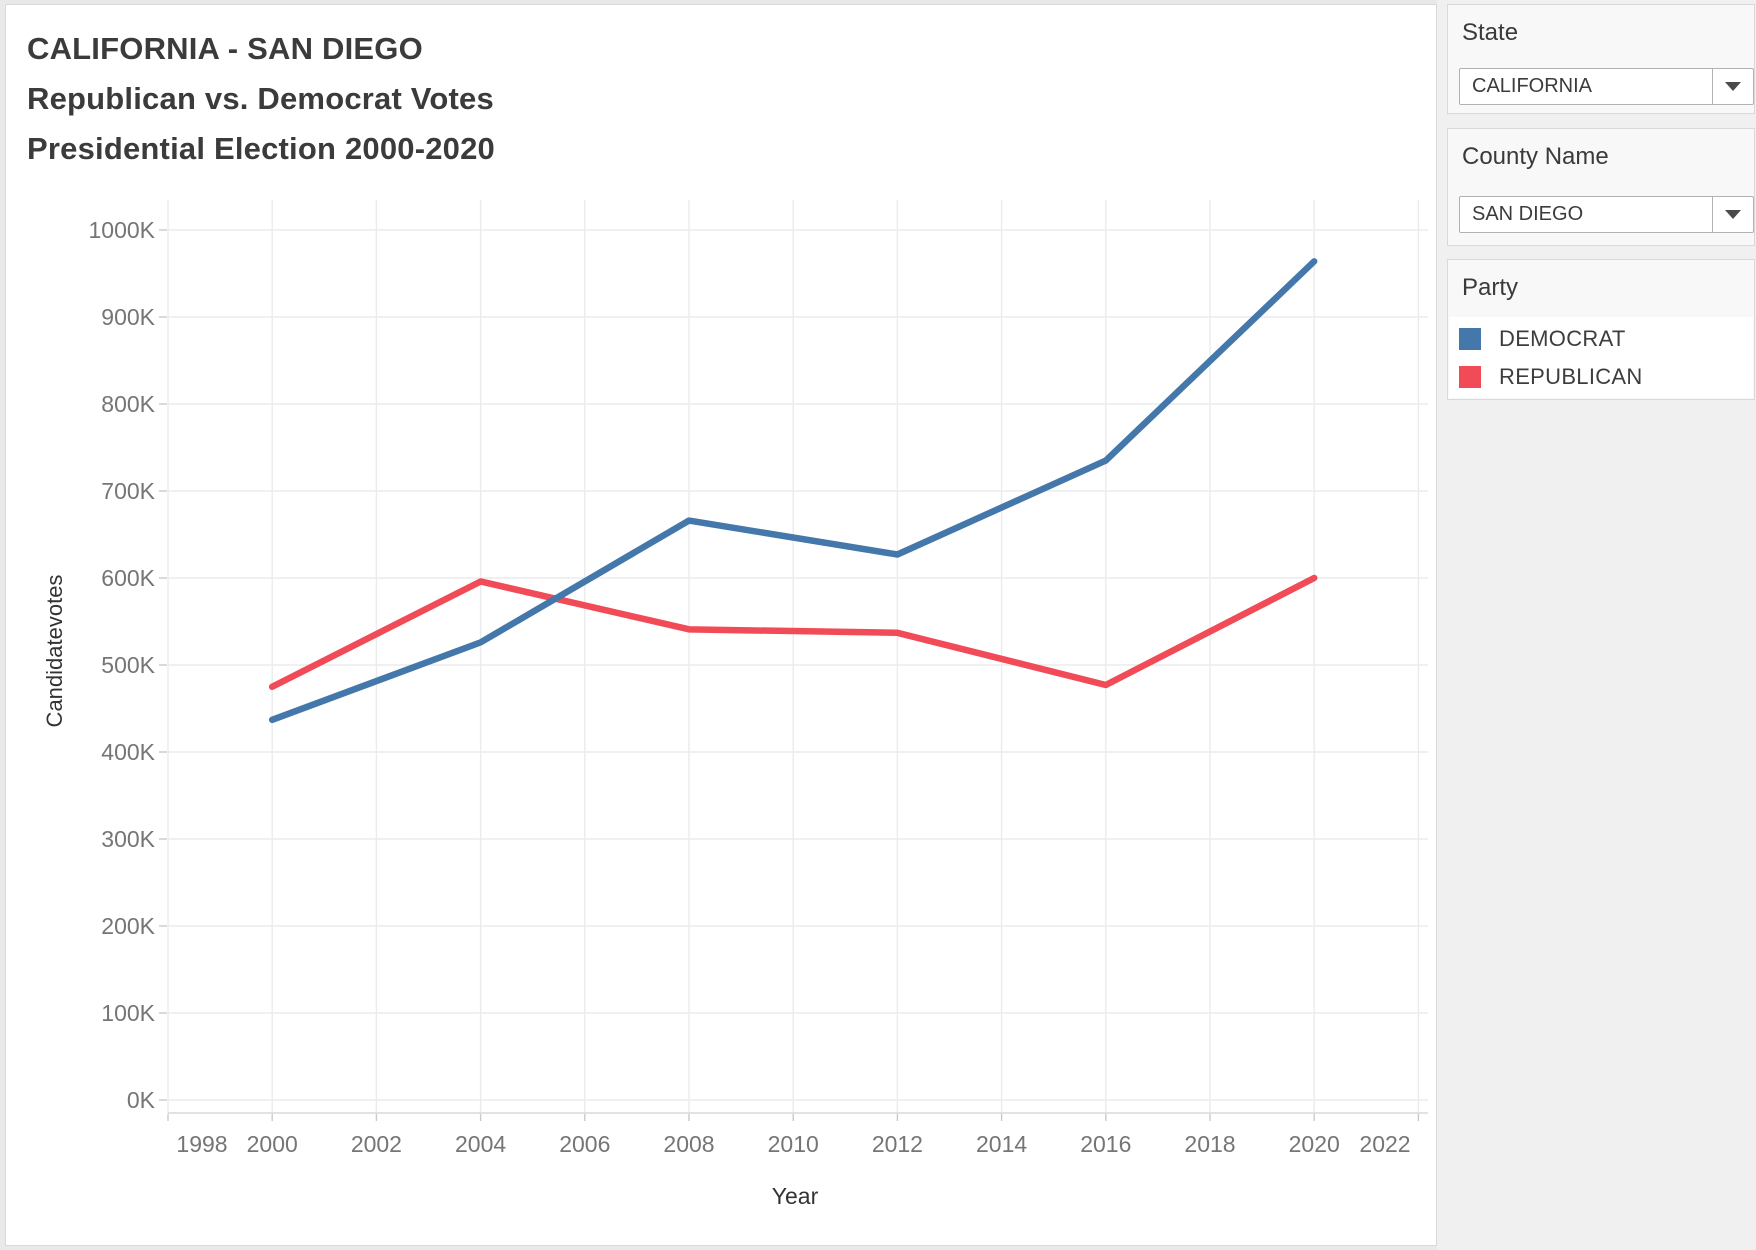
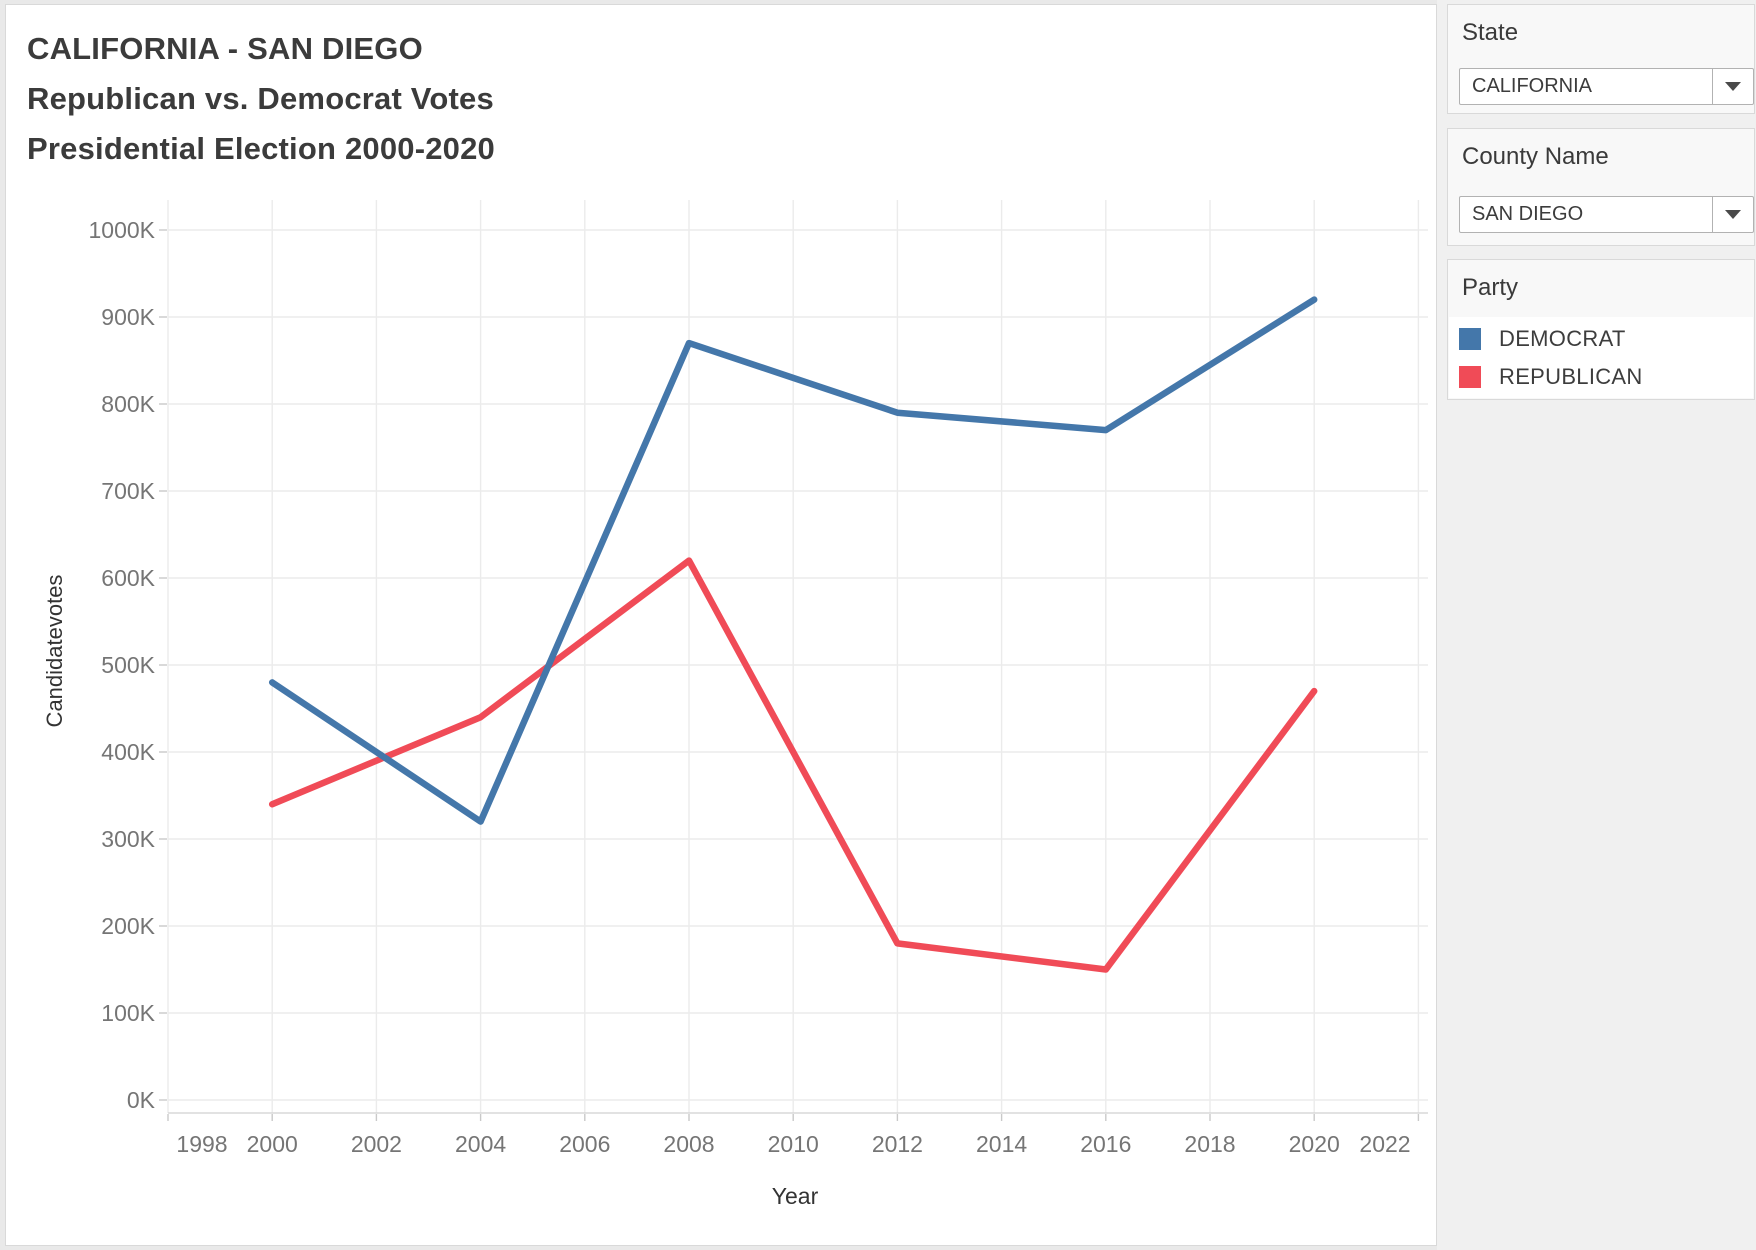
DEMOCRAT/2000: 440K -> 480K
REPUBLICAN/2000: 480K -> 340K
DEMOCRAT/2004: 530K -> 320K
REPUBLICAN/2004: 600K -> 440K
DEMOCRAT/2008: 670K -> 870K
REPUBLICAN/2008: 540K -> 620K
DEMOCRAT/2012: 630K -> 790K
REPUBLICAN/2012: 540K -> 180K
DEMOCRAT/2016: 740K -> 770K
REPUBLICAN/2016: 480K -> 150K
DEMOCRAT/2020: 960K -> 920K
REPUBLICAN/2020: 600K -> 470K
